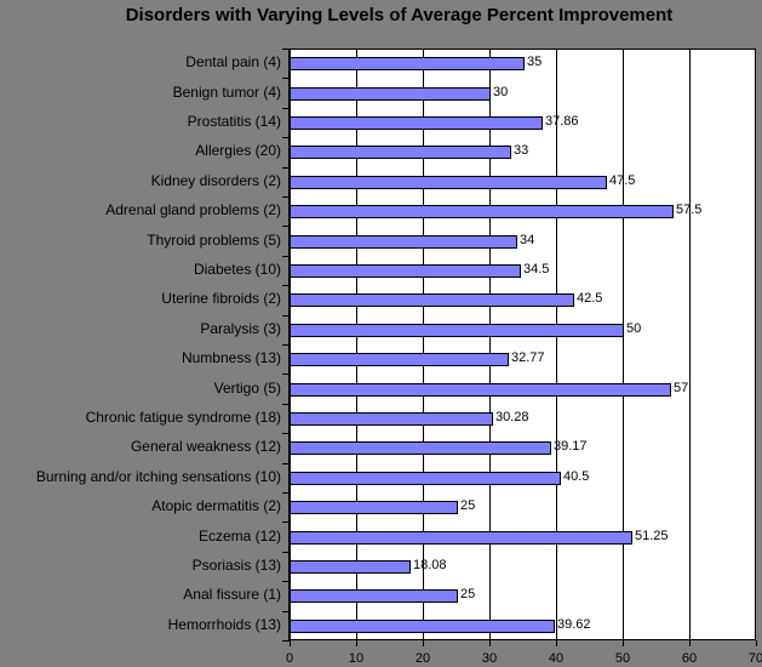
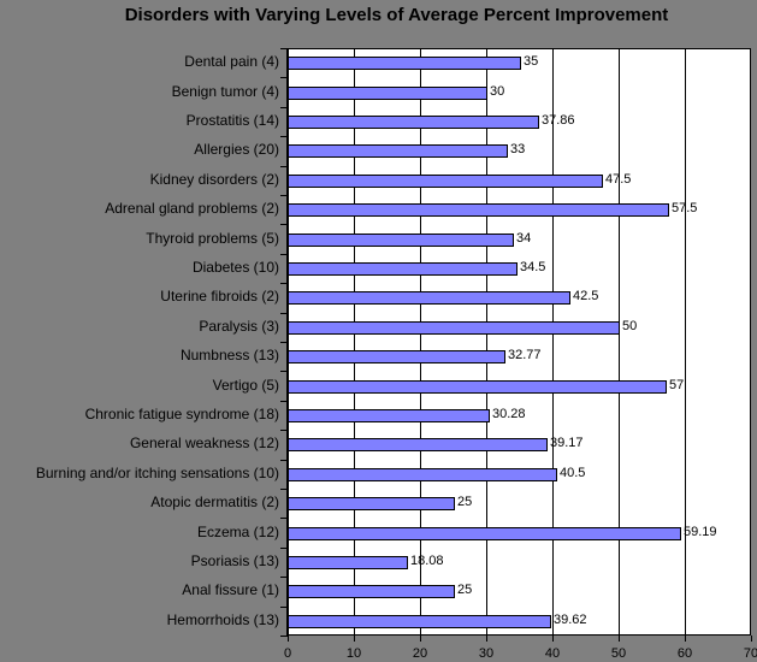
Eczema (12): 51.25 -> 59.19
